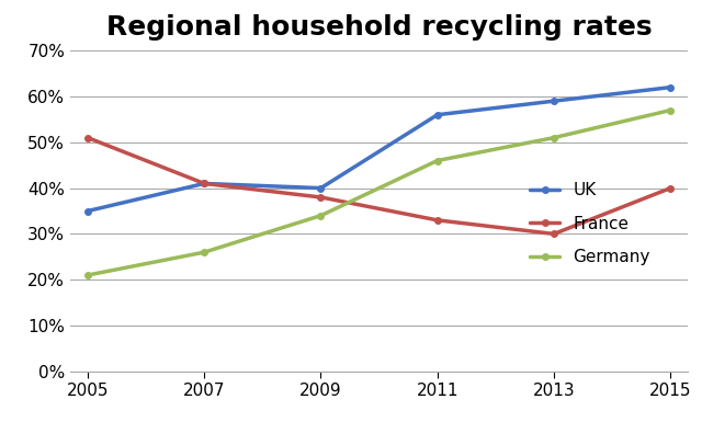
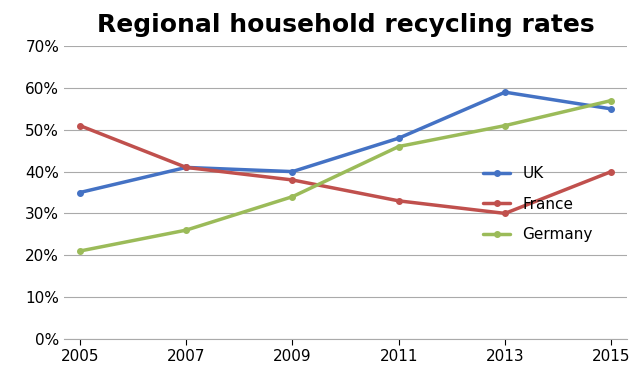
UK/2011: 56% -> 48%
UK/2015: 62% -> 55%
